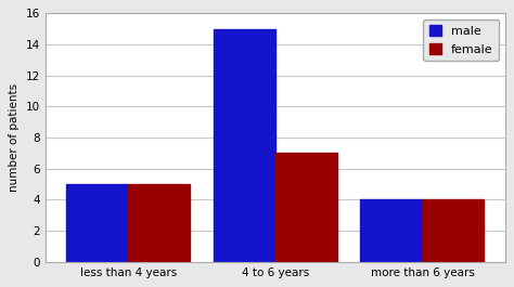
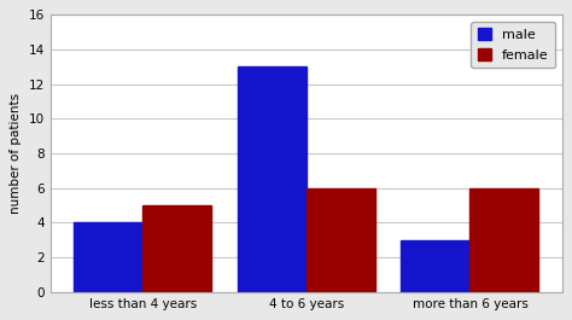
male/less than 4 years: 5 -> 4
male/4 to 6 years: 15 -> 13
female/4 to 6 years: 7 -> 6
male/more than 6 years: 4 -> 3
female/more than 6 years: 4 -> 6
